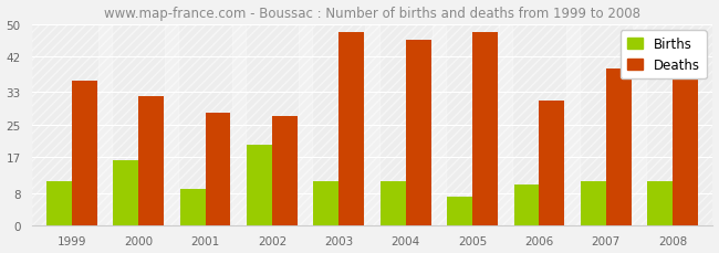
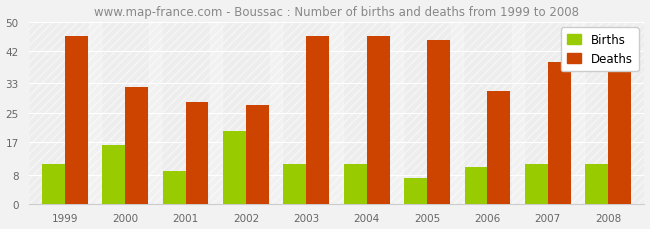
Deaths/1999: 36 -> 46
Deaths/2003: 48 -> 46
Deaths/2005: 48 -> 45
